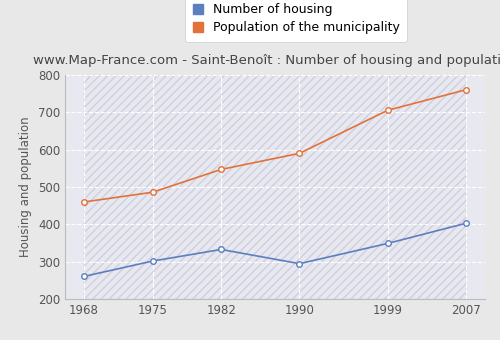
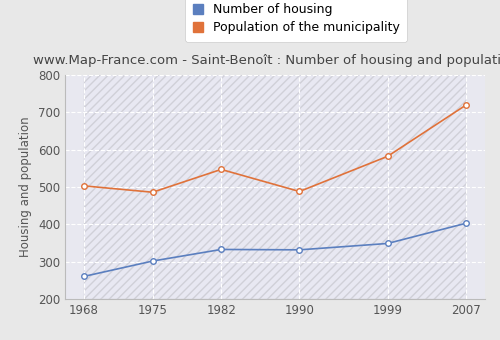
Population of the municipality/1968: 460 -> 503
Number of housing/1990: 295 -> 332
Population of the municipality/1990: 590 -> 488
Population of the municipality/1999: 705 -> 582
Population of the municipality/2007: 760 -> 719
